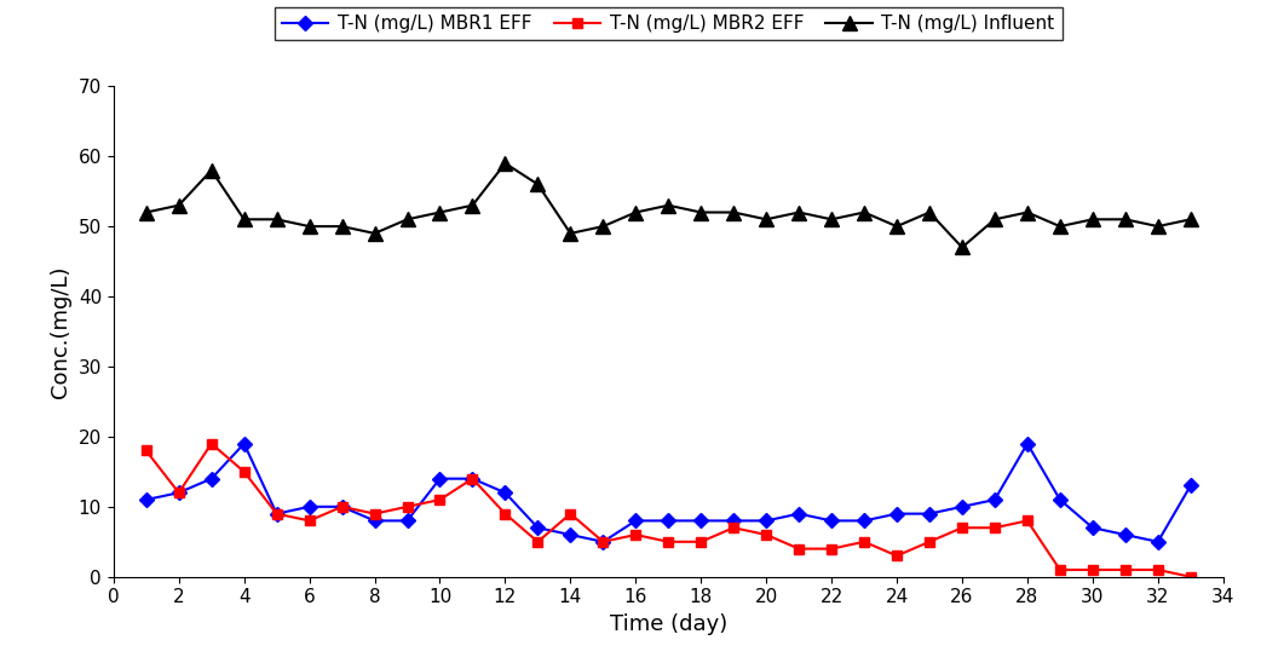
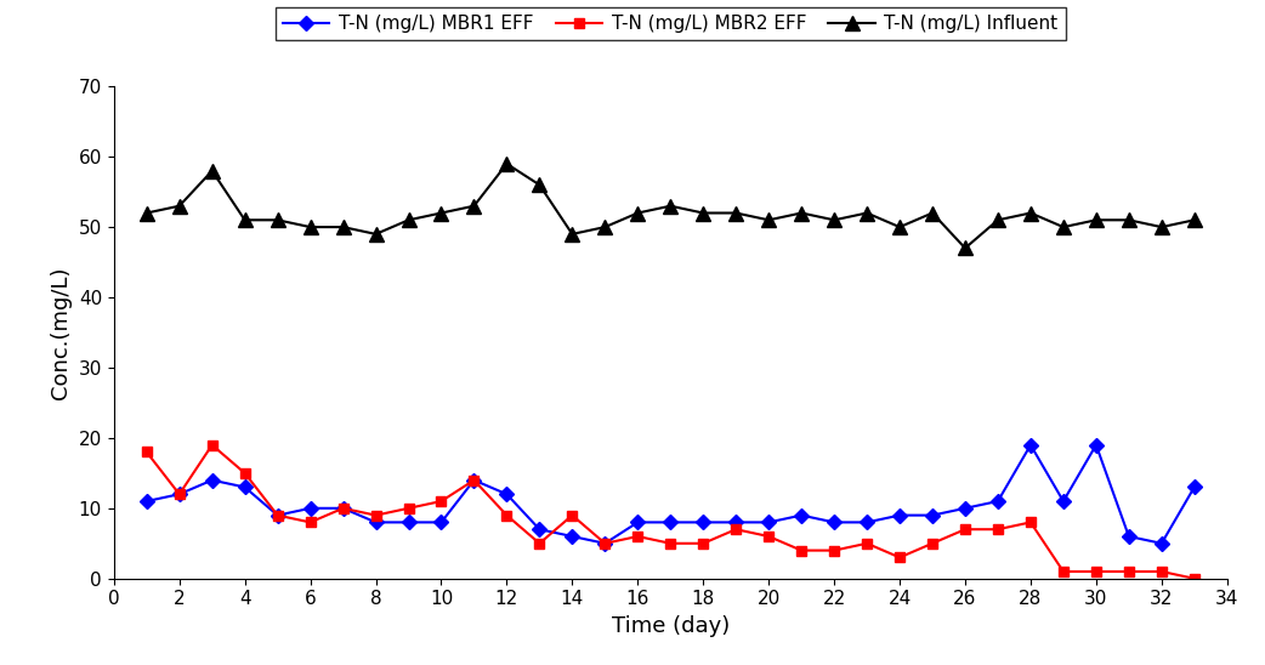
T-N (mg/L) MBR1 EFF/4: 19 -> 13
T-N (mg/L) MBR1 EFF/10: 14 -> 8
T-N (mg/L) MBR1 EFF/30: 7 -> 19
